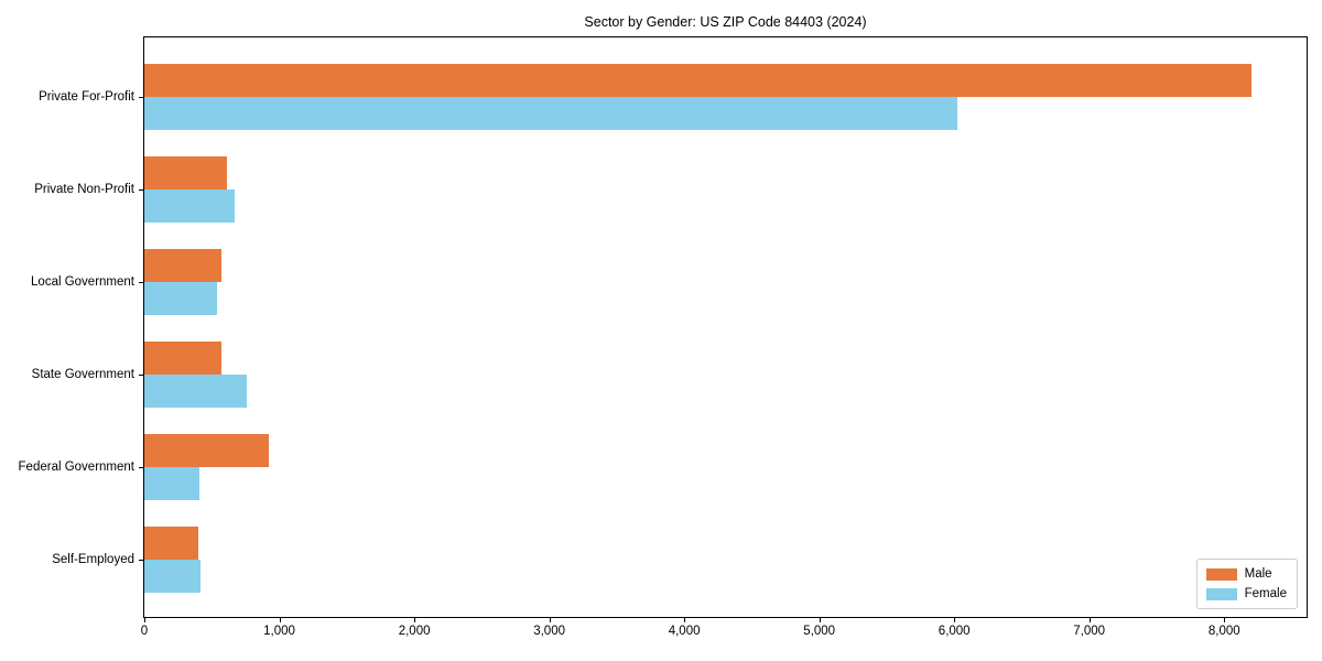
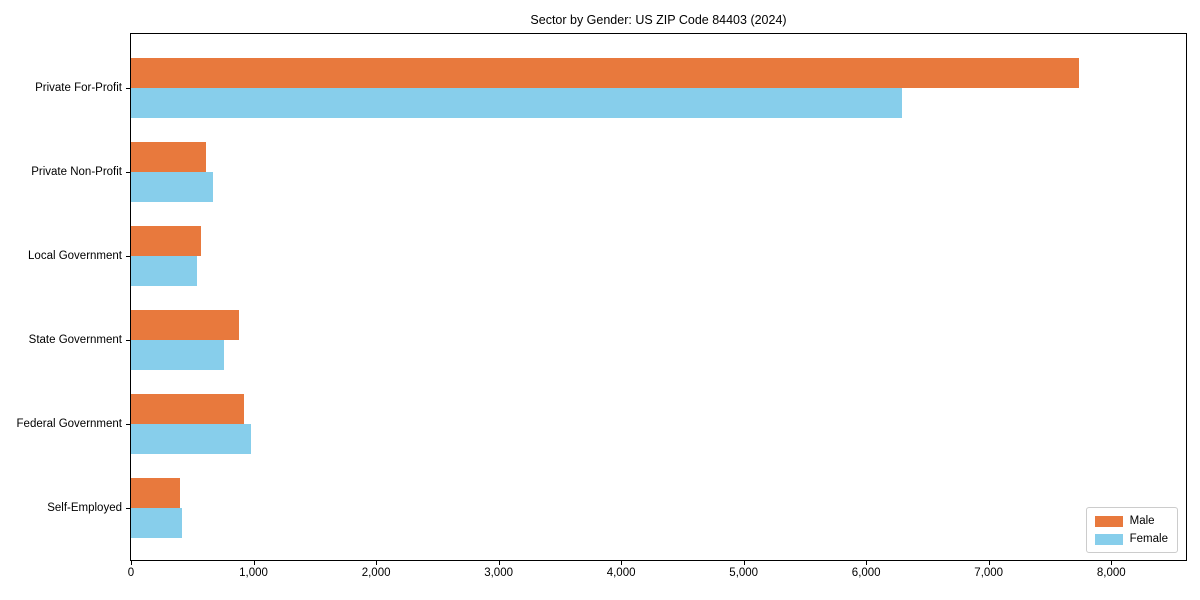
Male/Private For-Profit: 8200 -> 7740
Female/Private For-Profit: 6020 -> 6290
Male/State Government: 570 -> 880
Female/Federal Government: 410 -> 980
